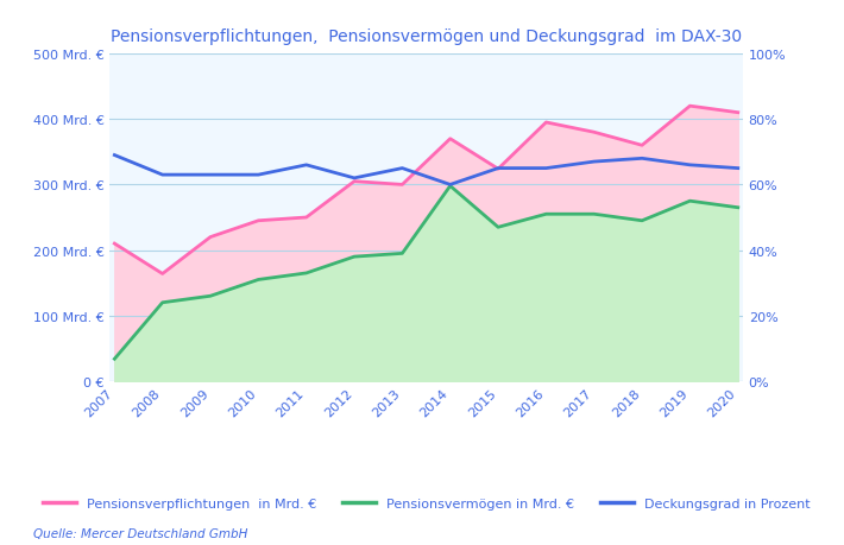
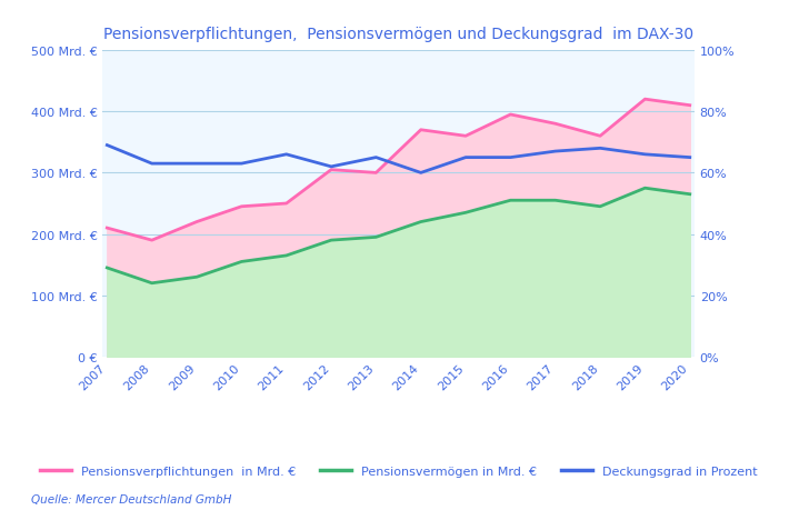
Pensionsvermögen in Mrd. €/2007: 34 Mrd. € -> 145 Mrd. €
Pensionsverpflichtungen in Mrd. €/2008: 164 Mrd. € -> 190 Mrd. €
Pensionsvermögen in Mrd. €/2014: 298 Mrd. € -> 220 Mrd. €
Pensionsverpflichtungen in Mrd. €/2015: 324 Mrd. € -> 360 Mrd. €
